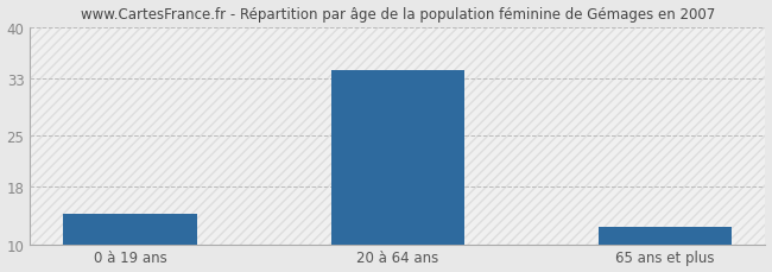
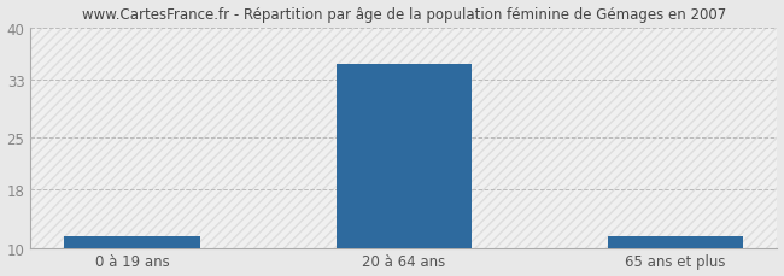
0 à 19 ans: 14.2 -> 11.5
20 à 64 ans: 34.0 -> 35.0
65 ans et plus: 12.4 -> 11.5
